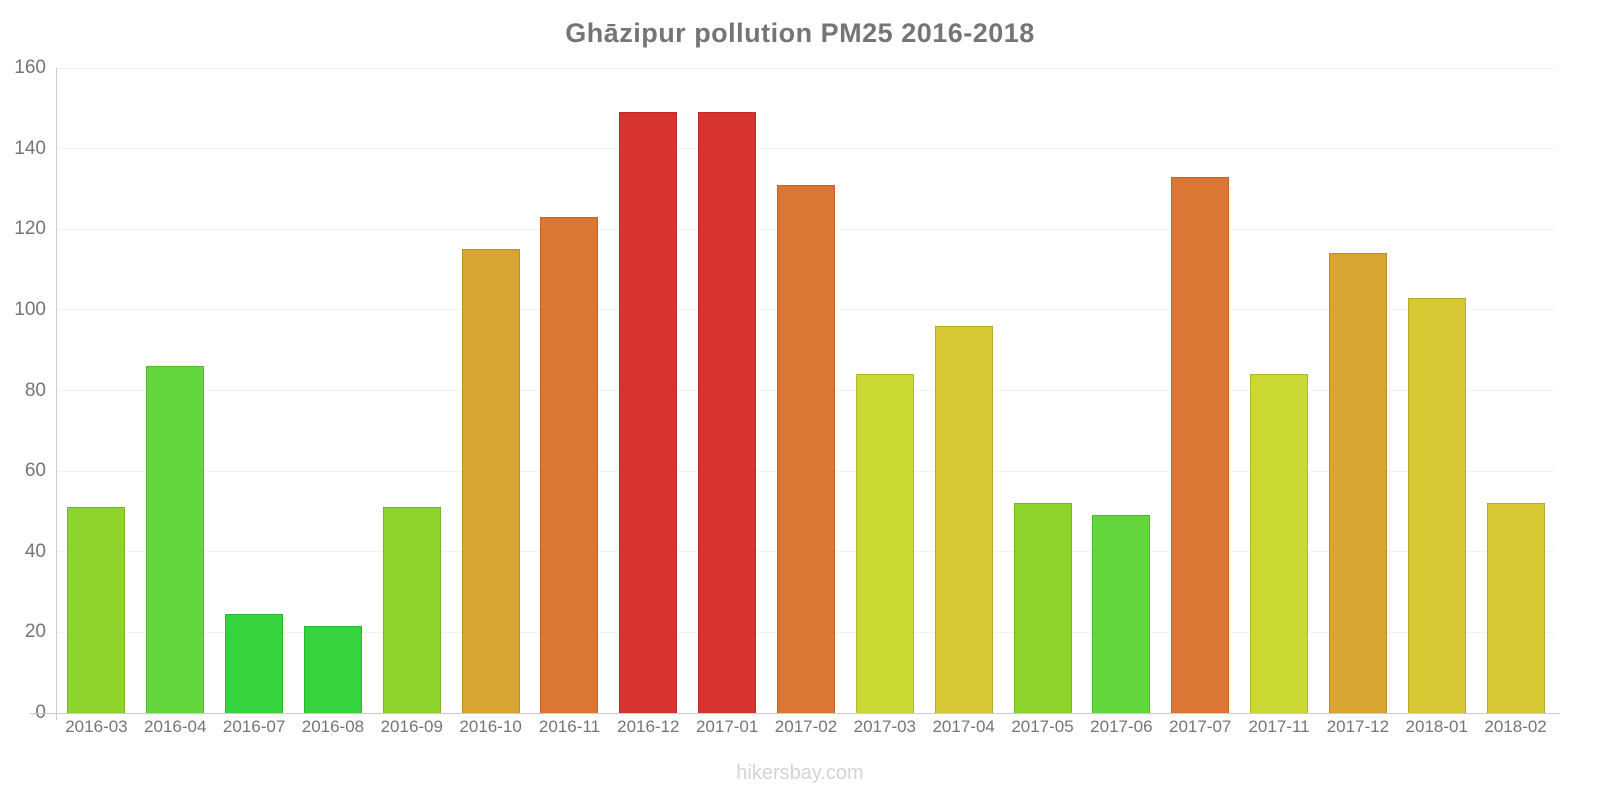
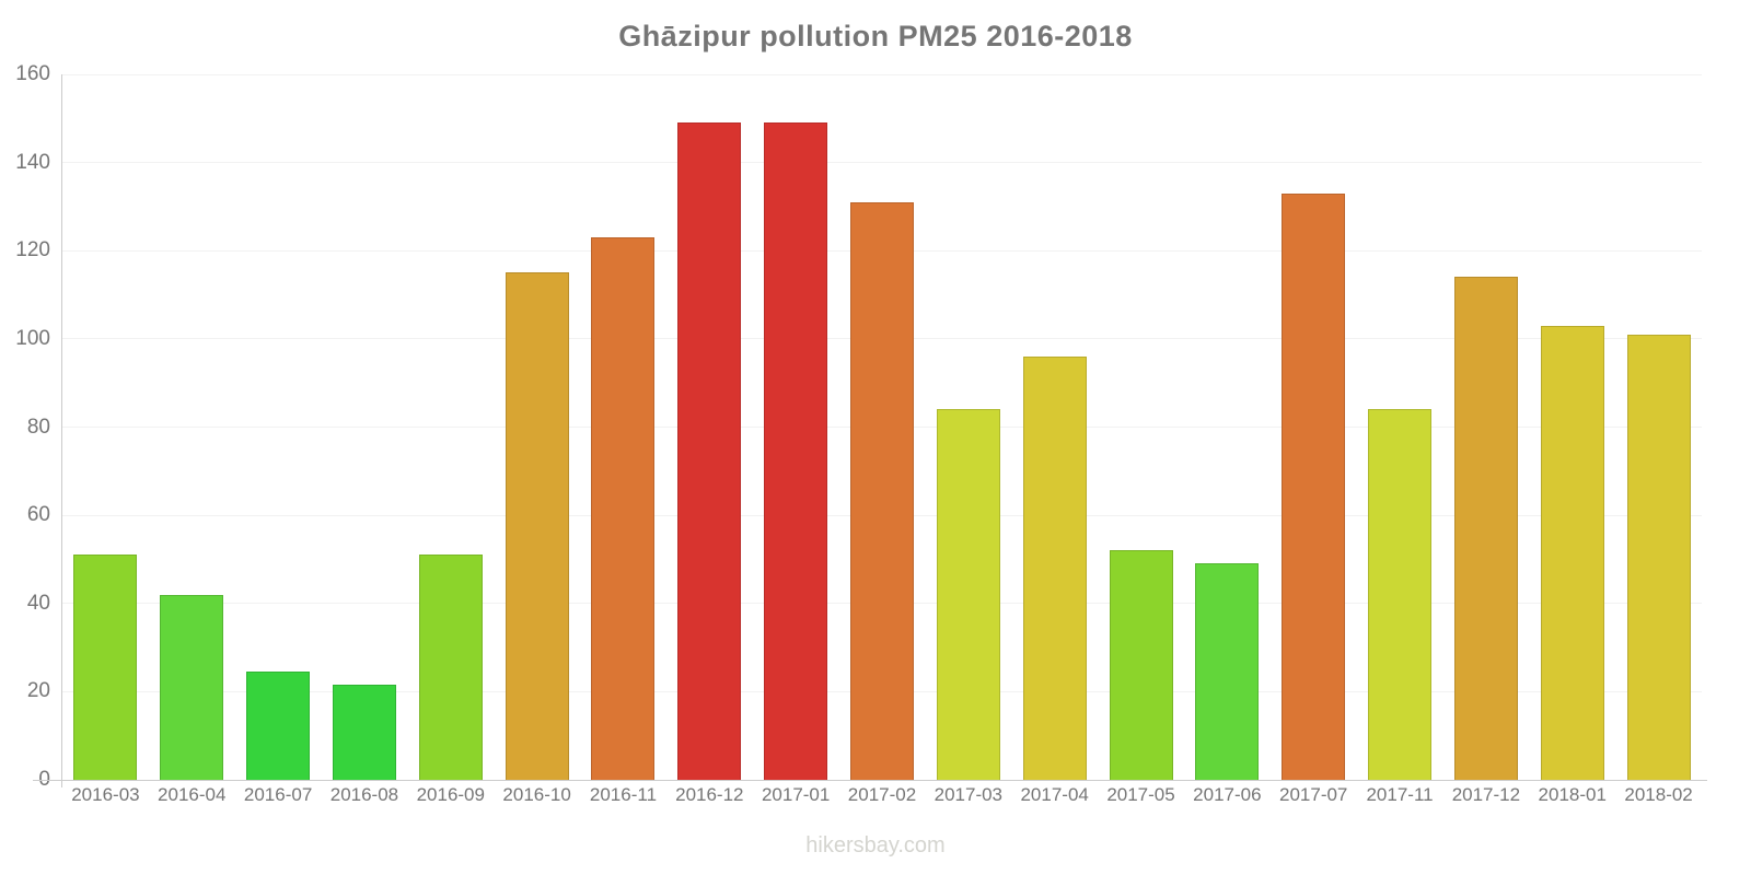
2016-04: 86 -> 42
2018-02: 52 -> 101
